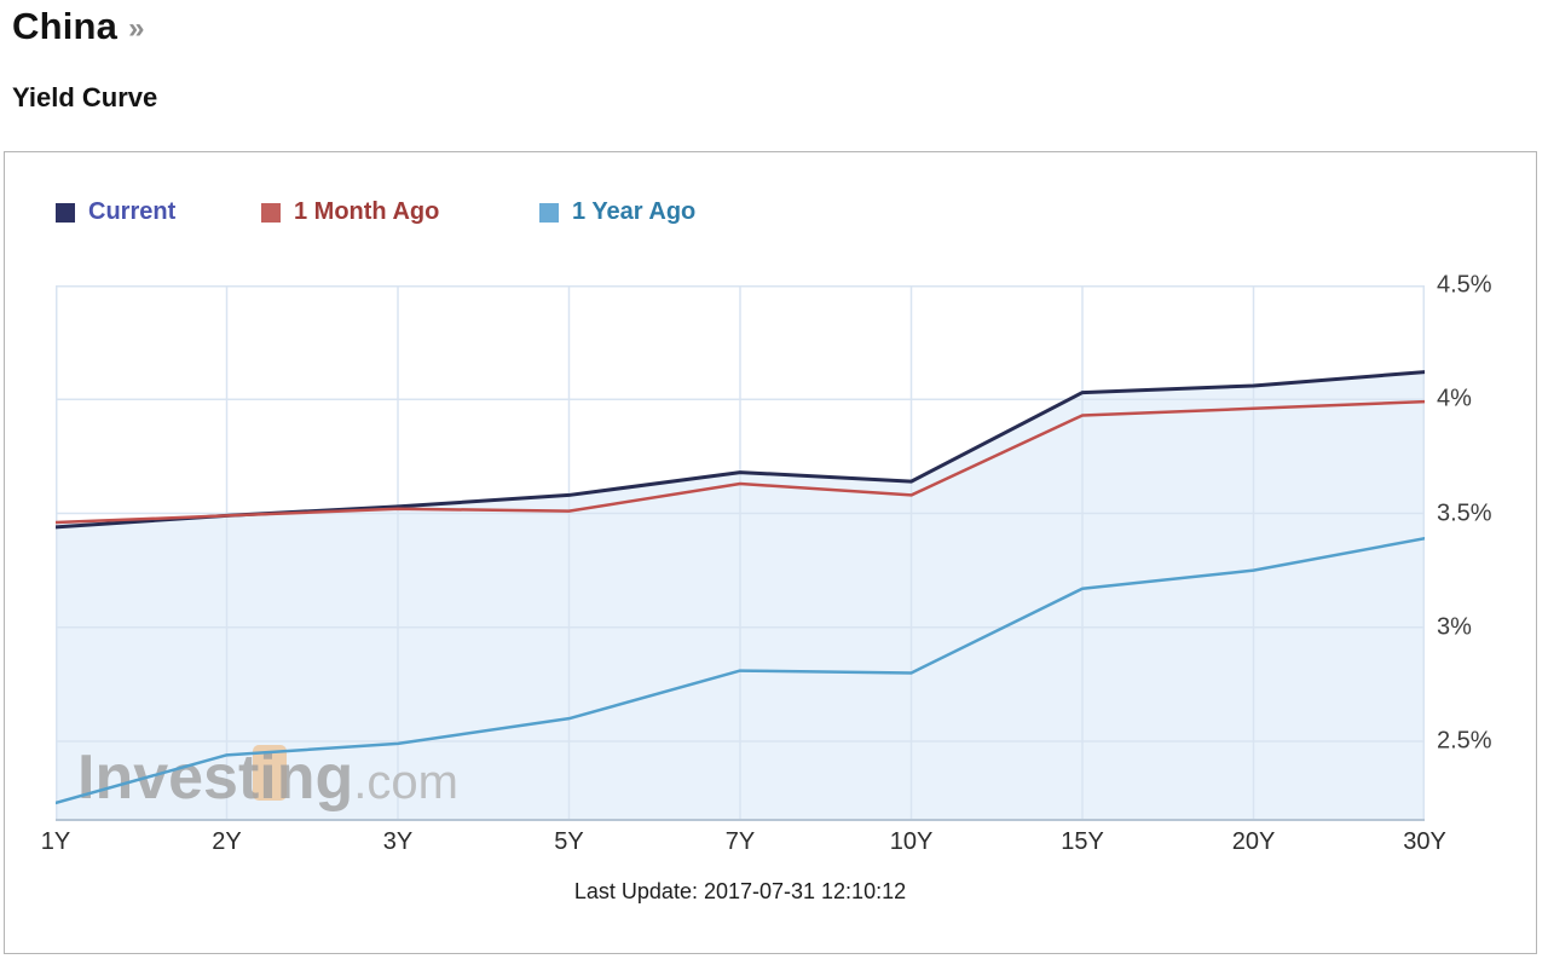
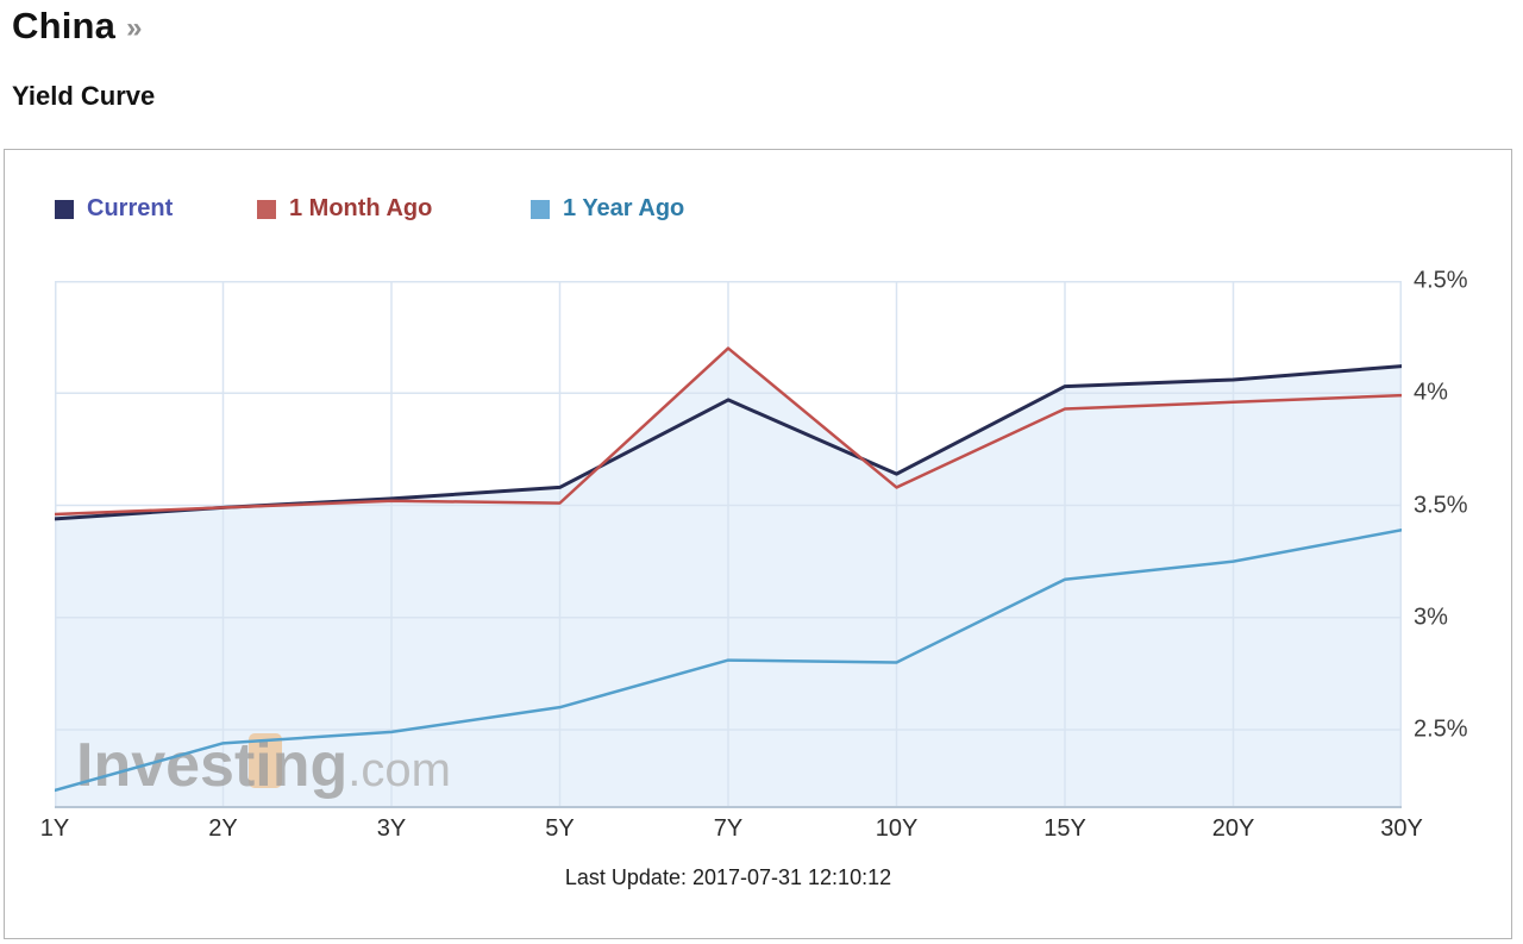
Current/7Y: 3.68% -> 3.97%
1 Month Ago/7Y: 3.63% -> 4.20%
